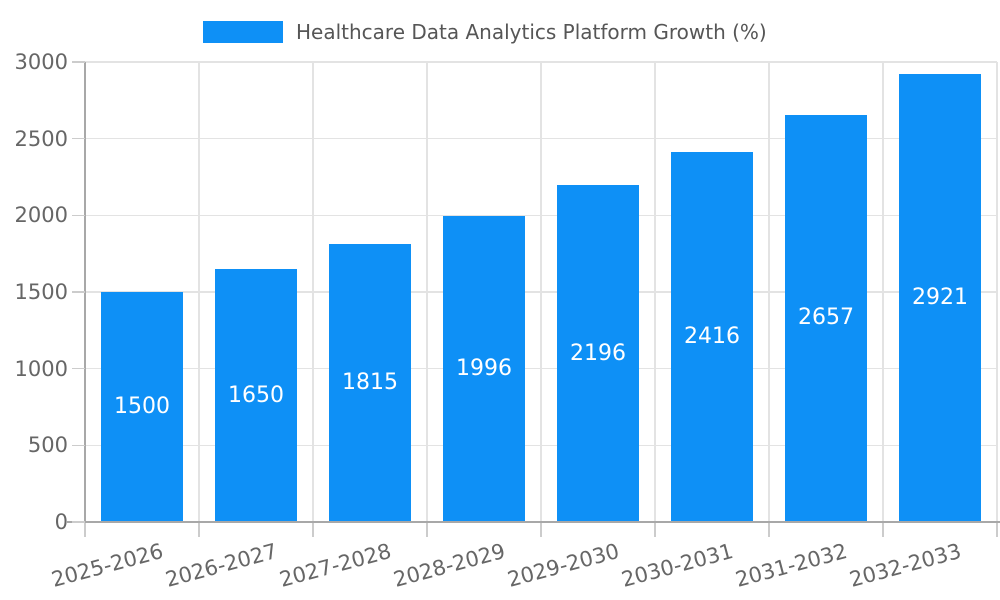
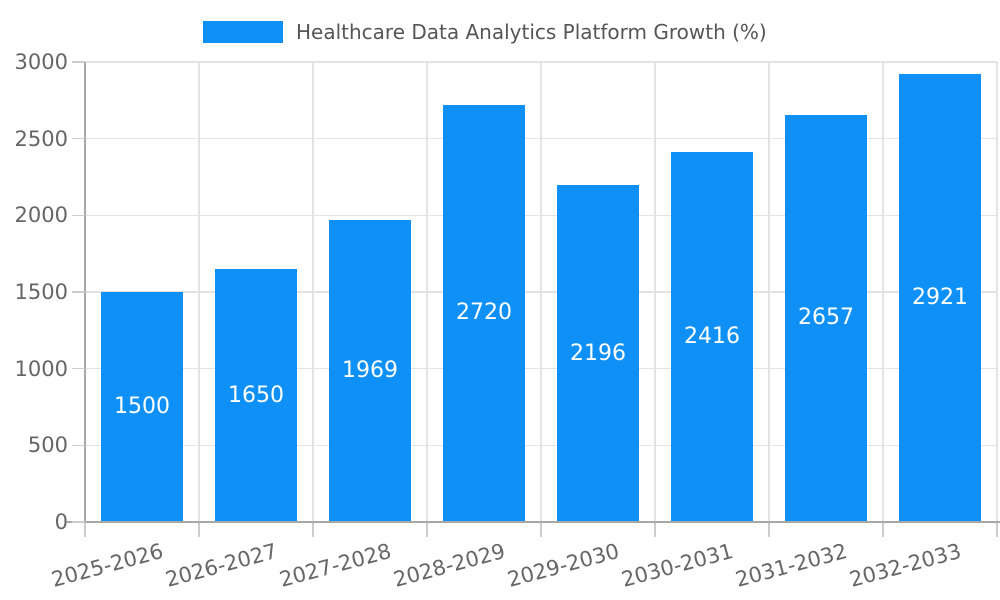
2027-2028: 1815 -> 1969
2028-2029: 1996 -> 2720
